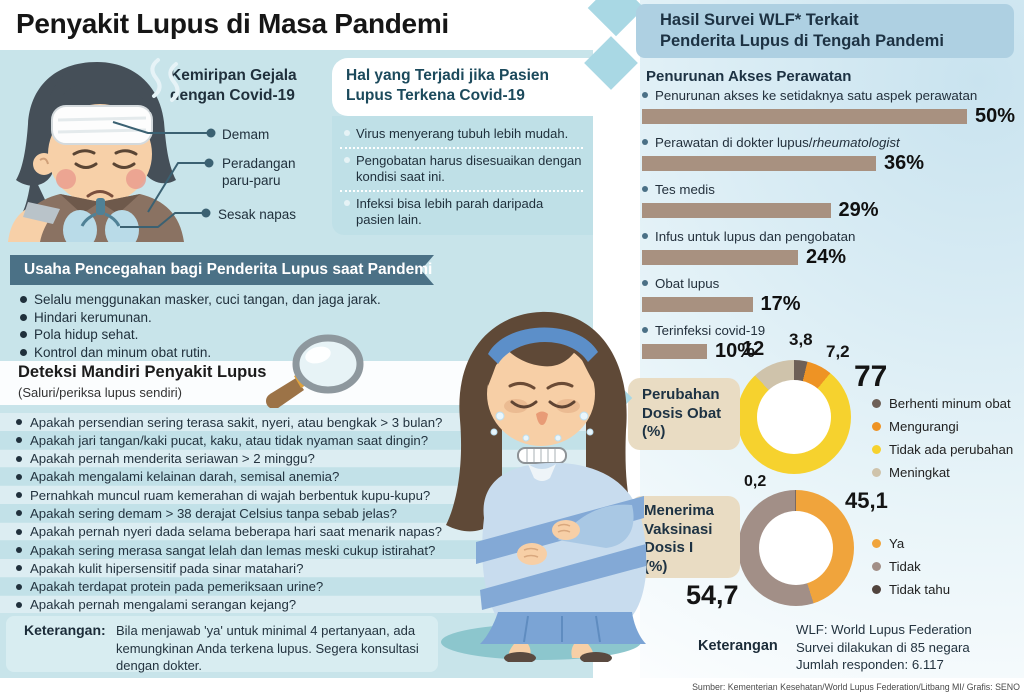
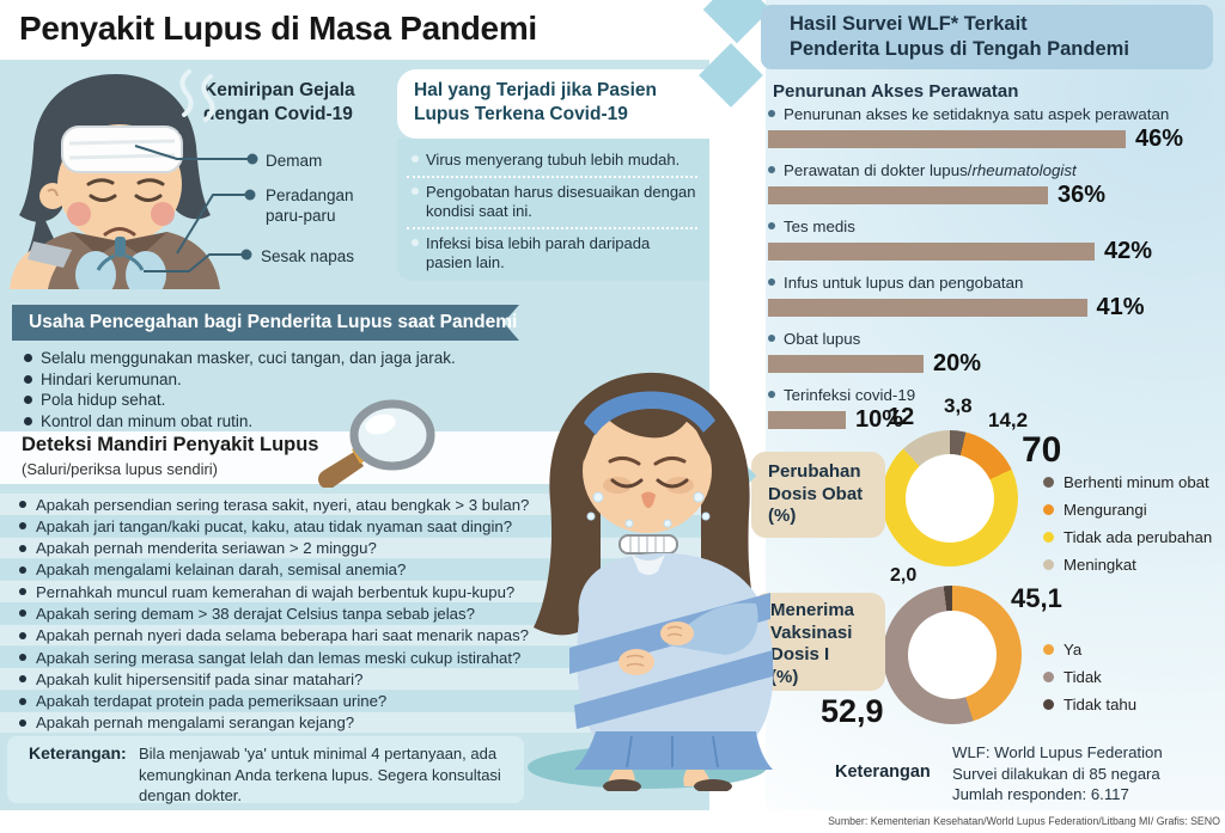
Penurunan Akses Perawatan/Penurunan akses ke setidaknya satu aspek perawatan: 50% -> 46%
Penurunan Akses Perawatan/Tes medis: 29% -> 42%
Penurunan Akses Perawatan/Infus untuk lupus dan pengobatan: 24% -> 41%
Penurunan Akses Perawatan/Obat lupus: 17% -> 20%
Perubahan Dosis Obat (%)/Mengurangi: 7,2 -> 14,2
Perubahan Dosis Obat (%)/Tidak ada perubahan: 77 -> 70
Menerima Vaksinasi Dosis I (%)/Tidak: 54,7 -> 52,9
Menerima Vaksinasi Dosis I (%)/Tidak tahu: 0,2 -> 2,0
